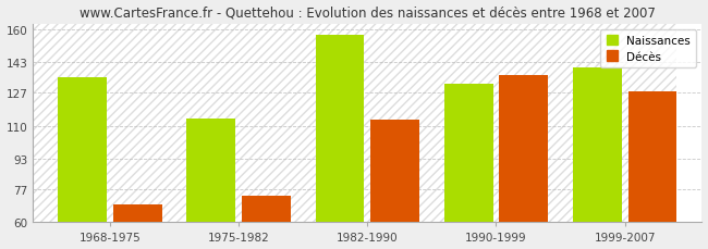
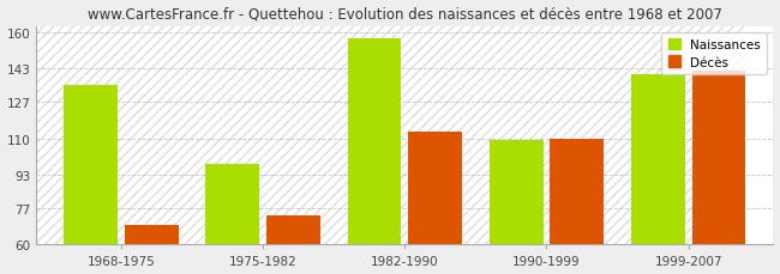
Naissances/1975-1982: 114 -> 98
Naissances/1990-1999: 132 -> 109
Décès/1990-1999: 136 -> 110
Décès/1999-2007: 128 -> 142
